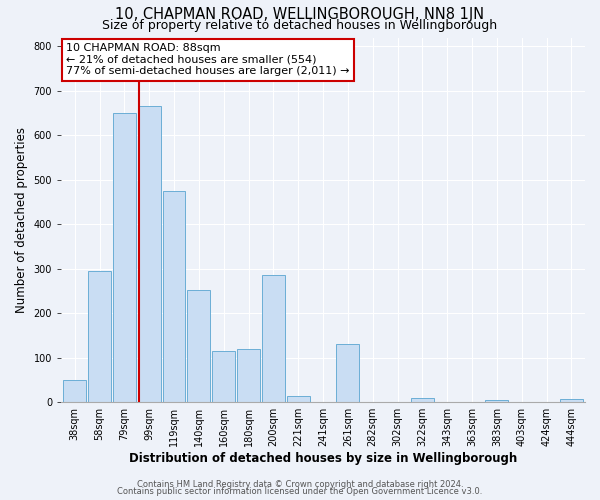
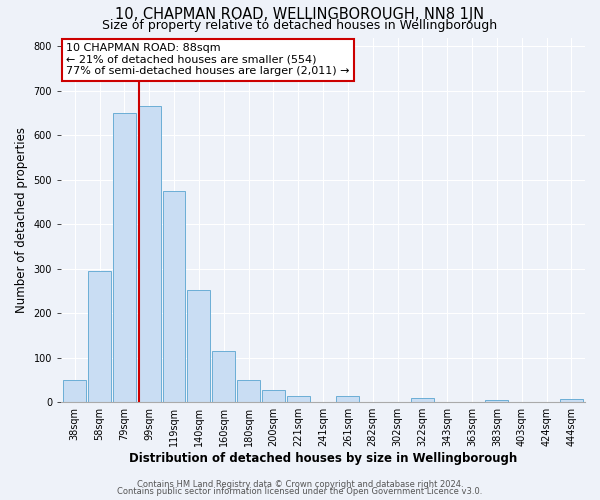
180sqm: 120 -> 50
200sqm: 285 -> 28
261sqm: 130 -> 14
